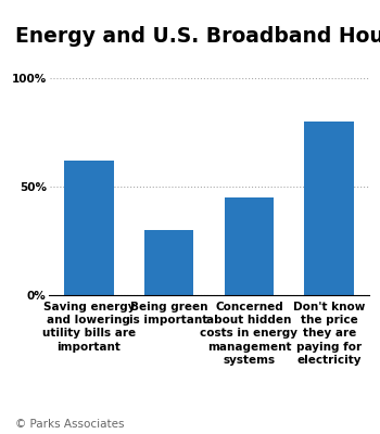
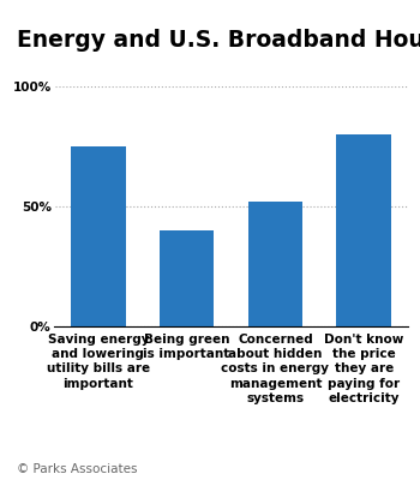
Saving energy and lowering utility bills are important: 62% -> 75%
Being green is important: 30% -> 40%
Concerned about hidden costs in energy management systems: 45% -> 52%
